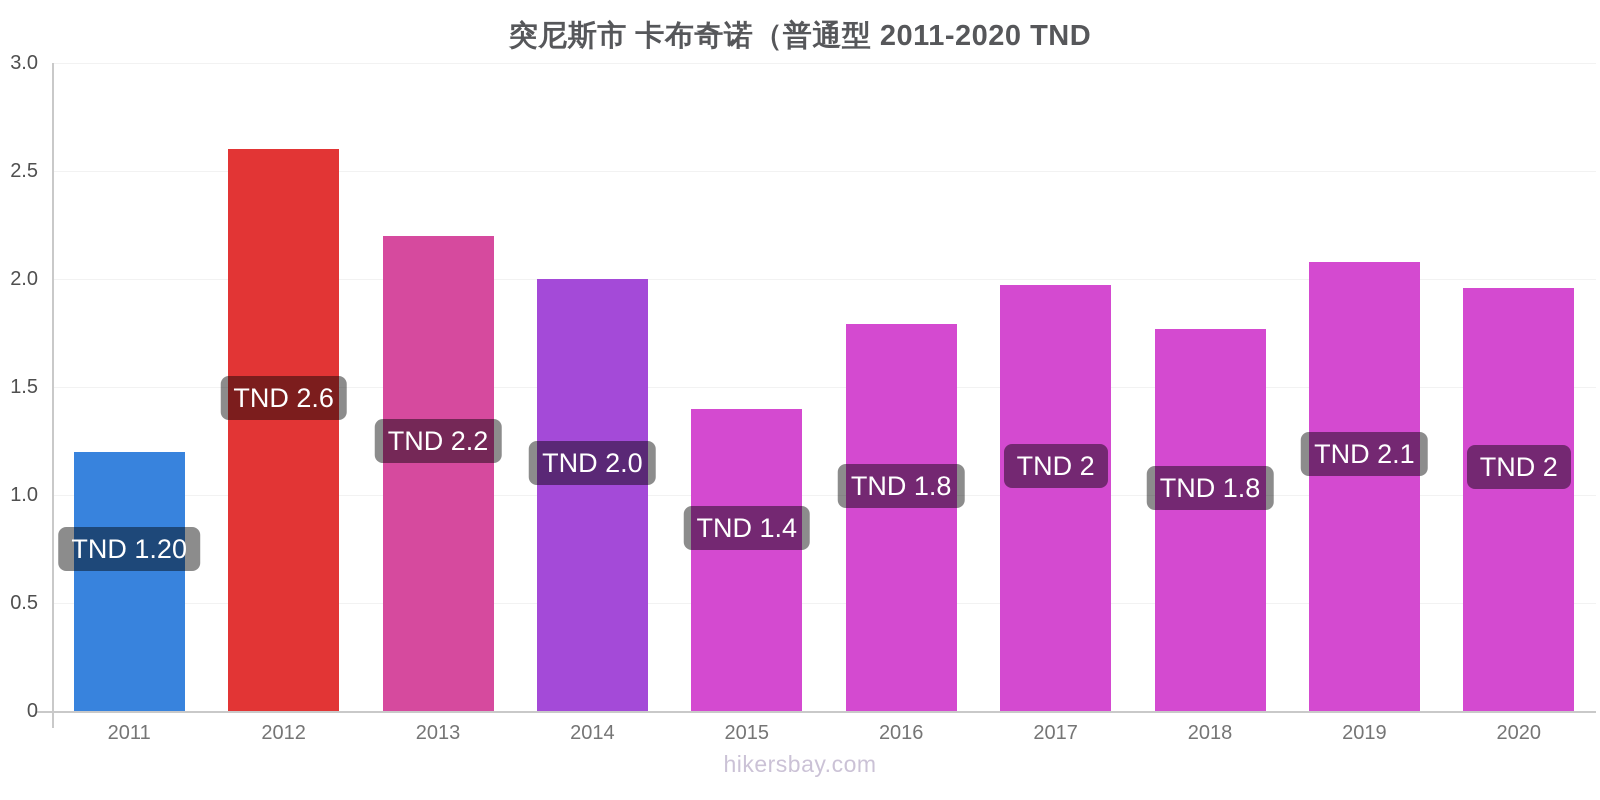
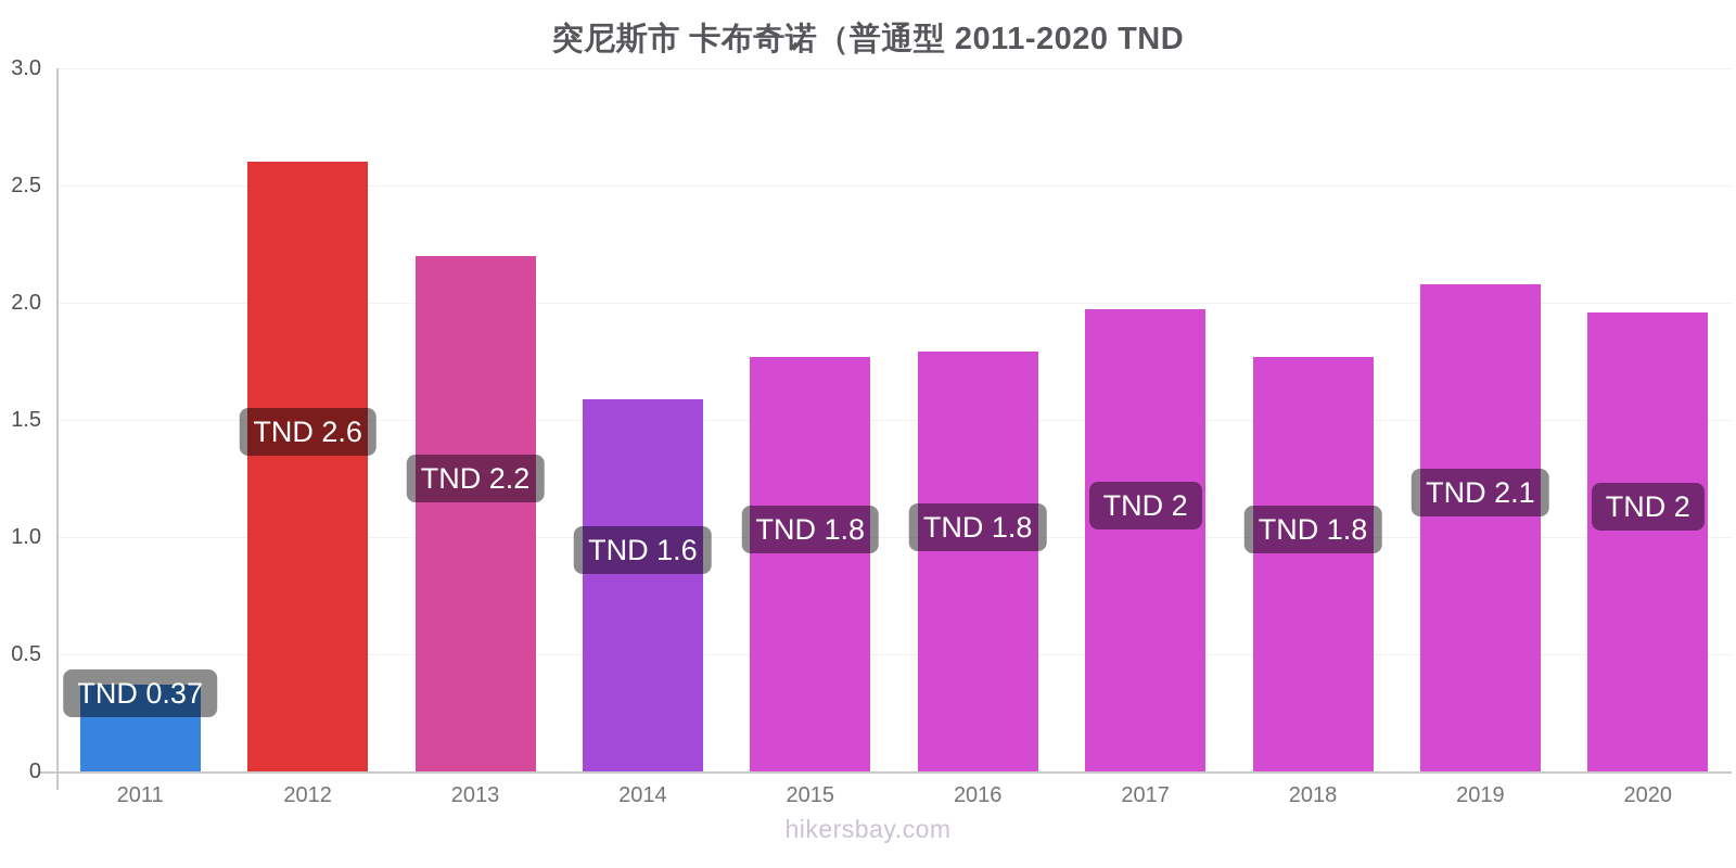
2011: 1.20 -> 0.37
2014: 2.0 -> 1.6
2015: 1.4 -> 1.8
